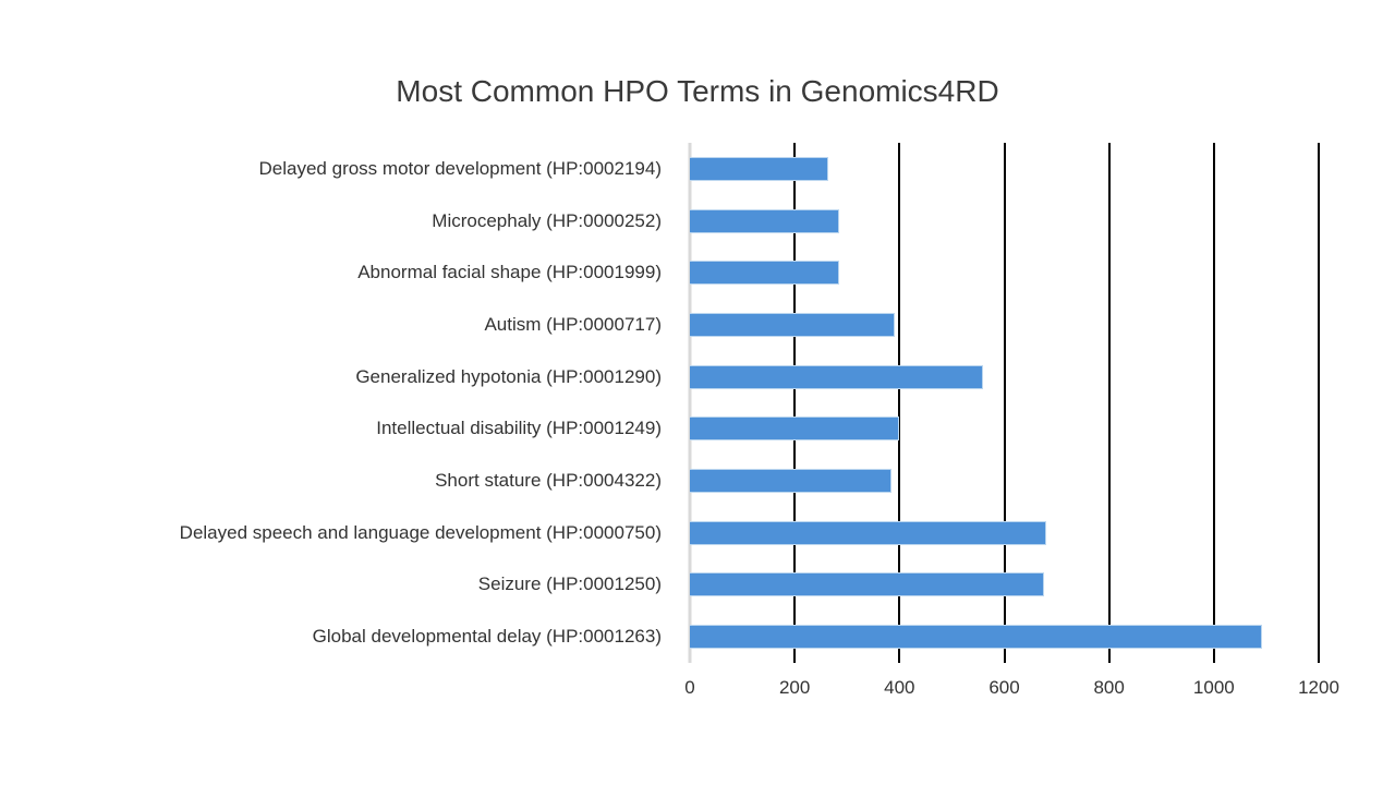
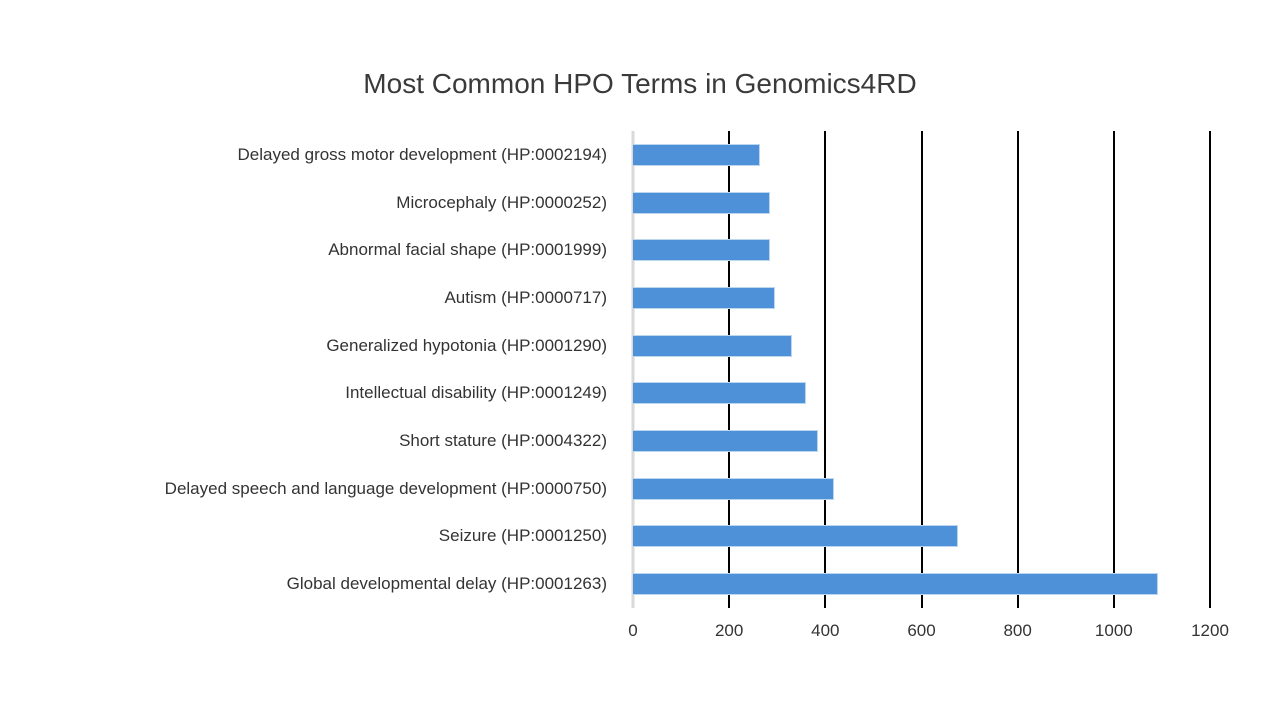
Autism (HP:0000717): 390 -> 300
Generalized hypotonia (HP:0001290): 560 -> 330
Intellectual disability (HP:0001249): 400 -> 360
Delayed speech and language development (HP:0000750): 680 -> 420
